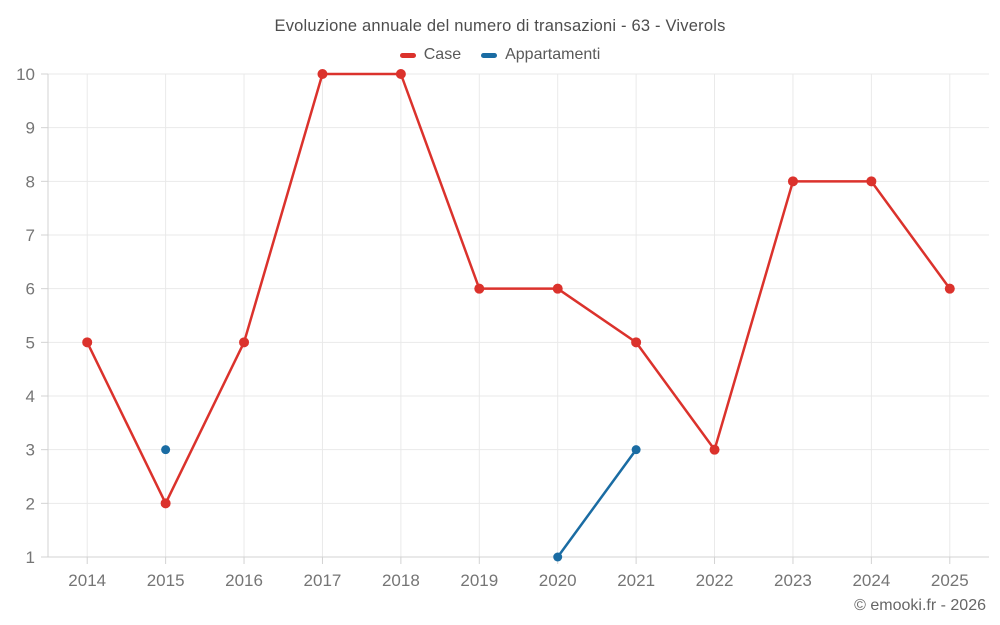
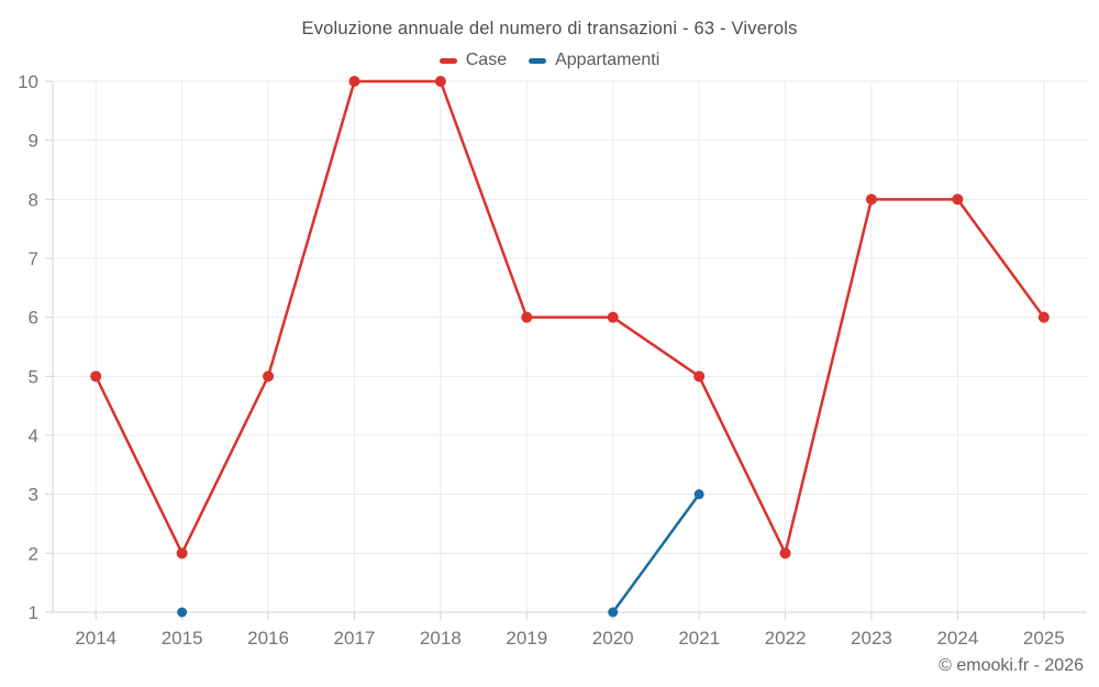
Appartamenti/2015: 3 -> 1
Case/2022: 3 -> 2
